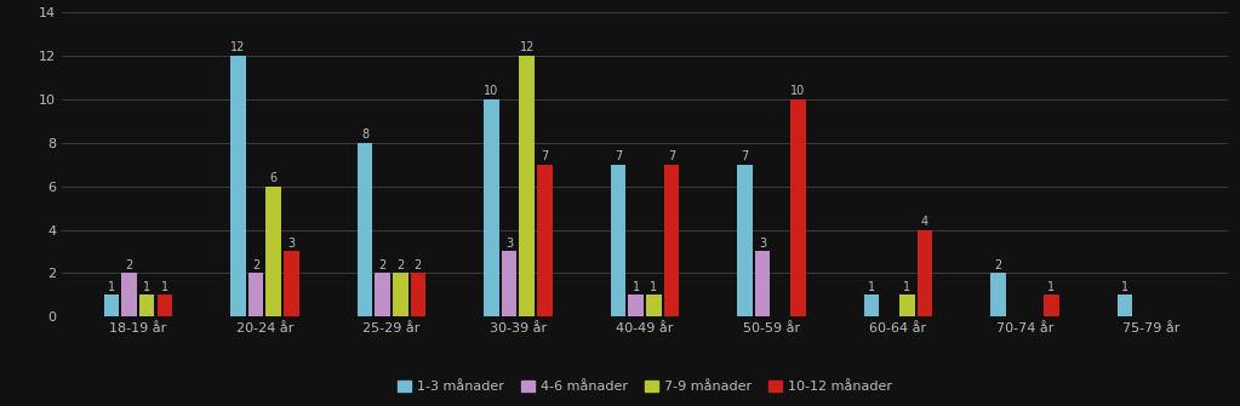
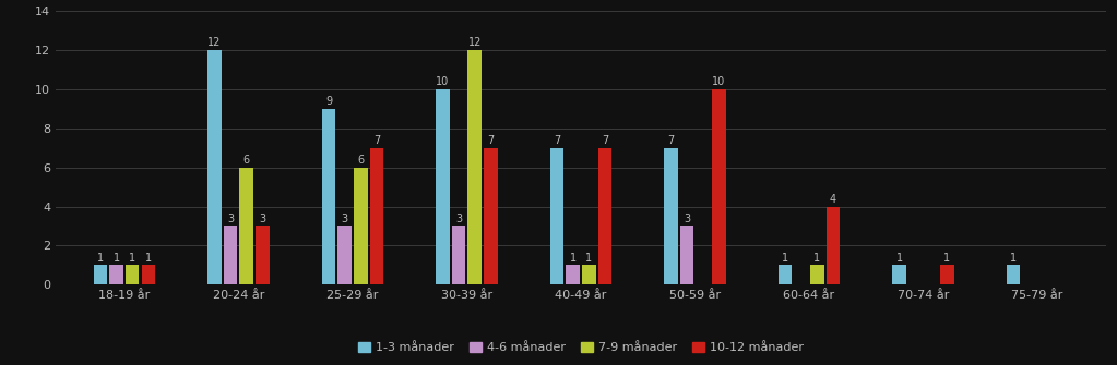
4-6 månader/18-19 år: 2 -> 1
4-6 månader/20-24 år: 2 -> 3
1-3 månader/25-29 år: 8 -> 9
4-6 månader/25-29 år: 2 -> 3
7-9 månader/25-29 år: 2 -> 6
10-12 månader/25-29 år: 2 -> 7
1-3 månader/70-74 år: 2 -> 1
